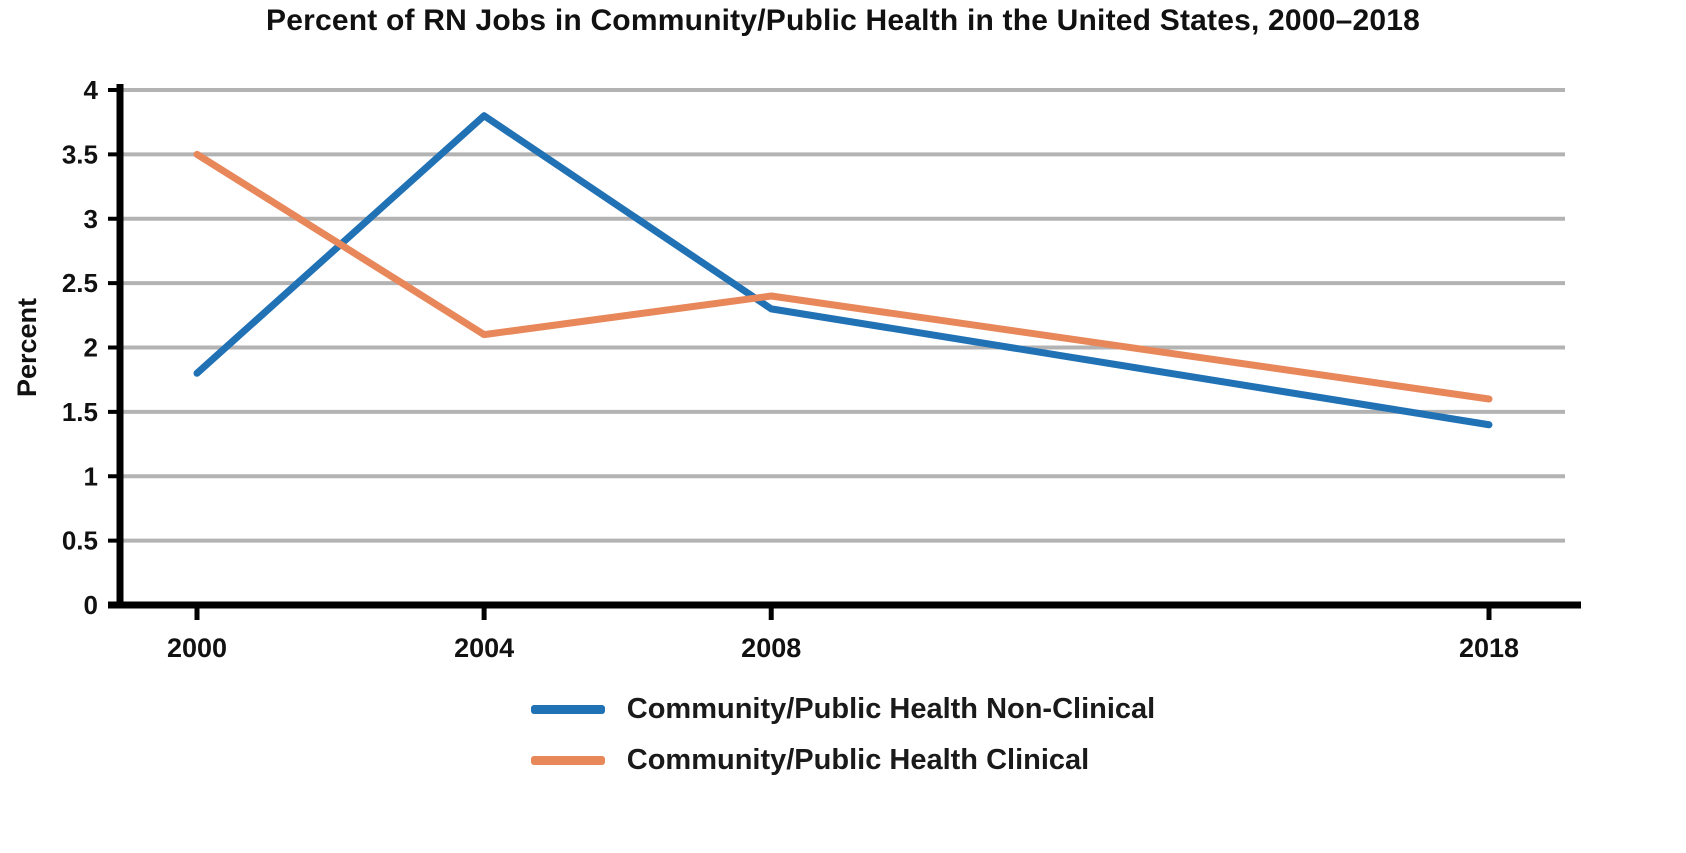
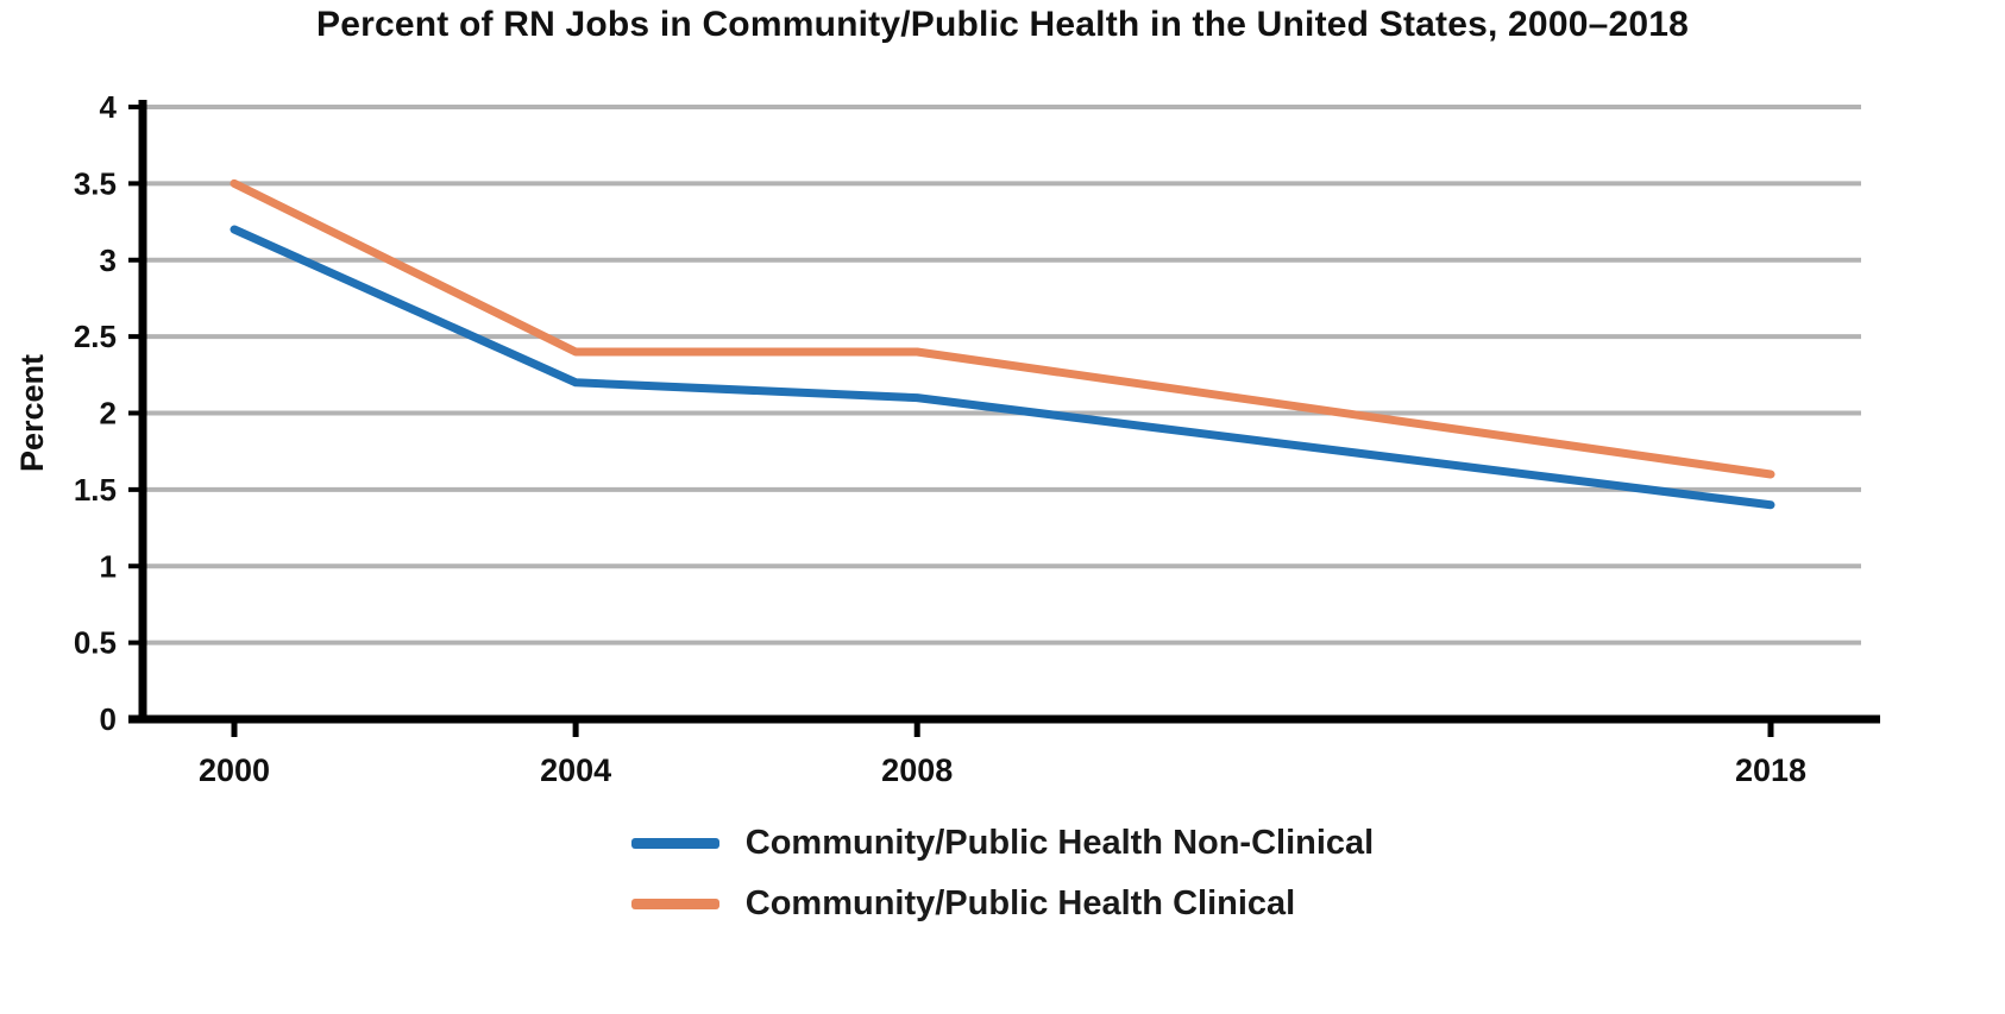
Community/Public Health Non-Clinical/2000: 1.8 -> 3.2
Community/Public Health Non-Clinical/2004: 3.8 -> 2.2
Community/Public Health Clinical/2004: 2.1 -> 2.4
Community/Public Health Non-Clinical/2008: 2.3 -> 2.1
